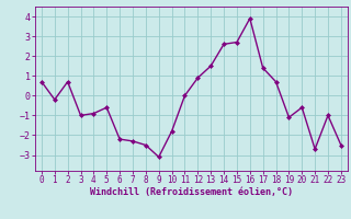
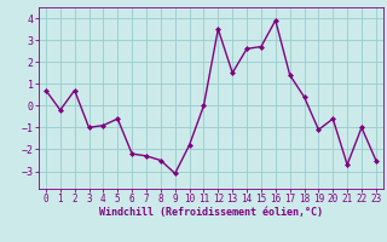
12: 0.9 -> 3.5
18: 0.7 -> 0.4
